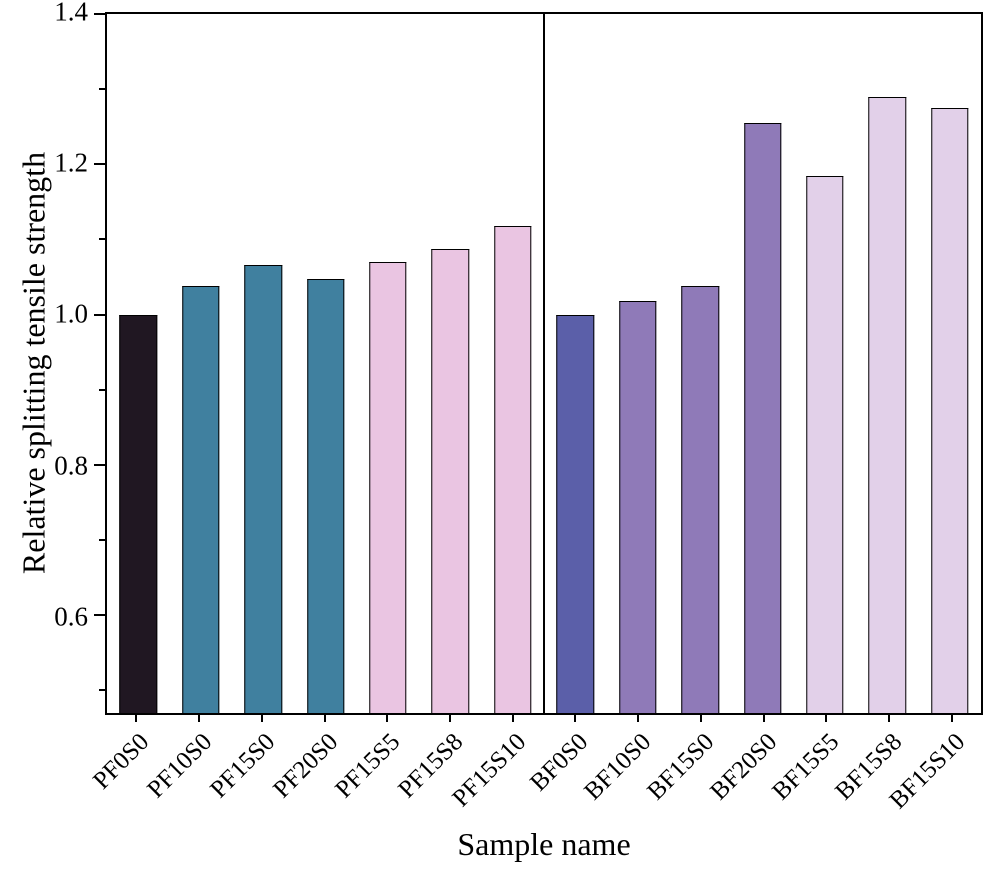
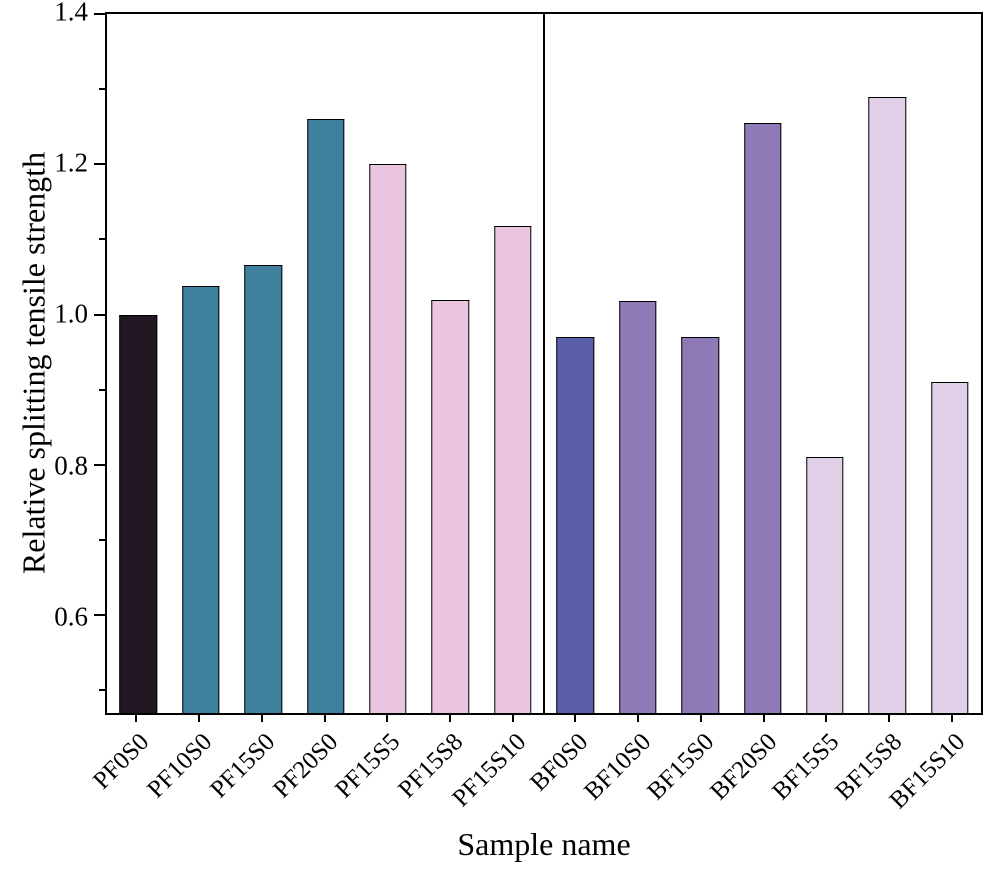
PF20S0: 1.05 -> 1.26
PF15S5: 1.07 -> 1.20
PF15S8: 1.09 -> 1.02
BF0S0: 1.00 -> 0.97
BF15S0: 1.04 -> 0.97
BF15S5: 1.19 -> 0.81
BF15S10: 1.27 -> 0.91
